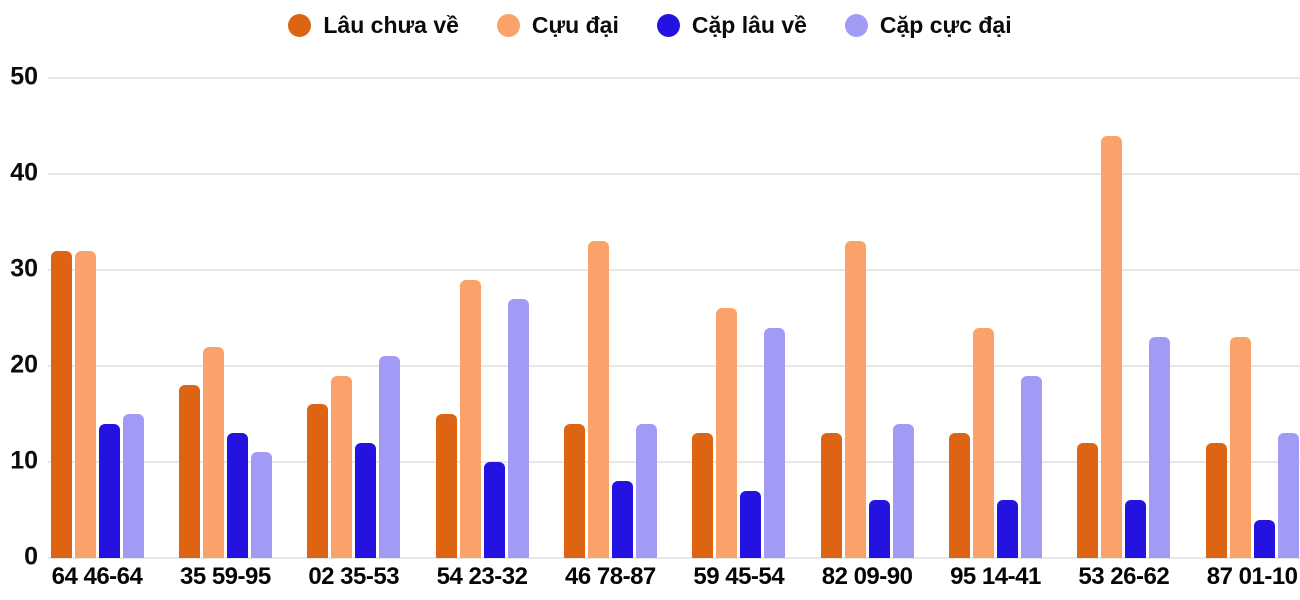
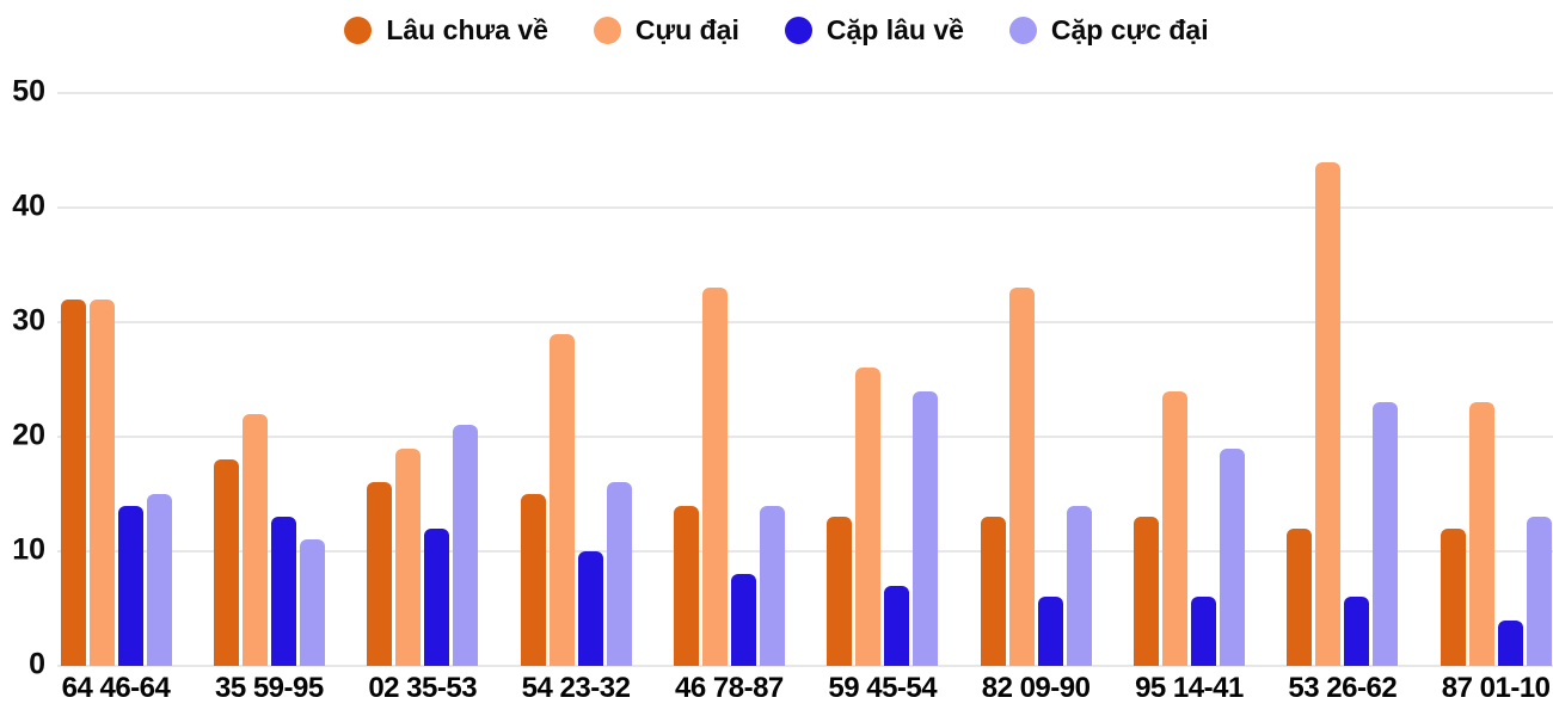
Cặp cực đại/54 23-32: 27 -> 16
